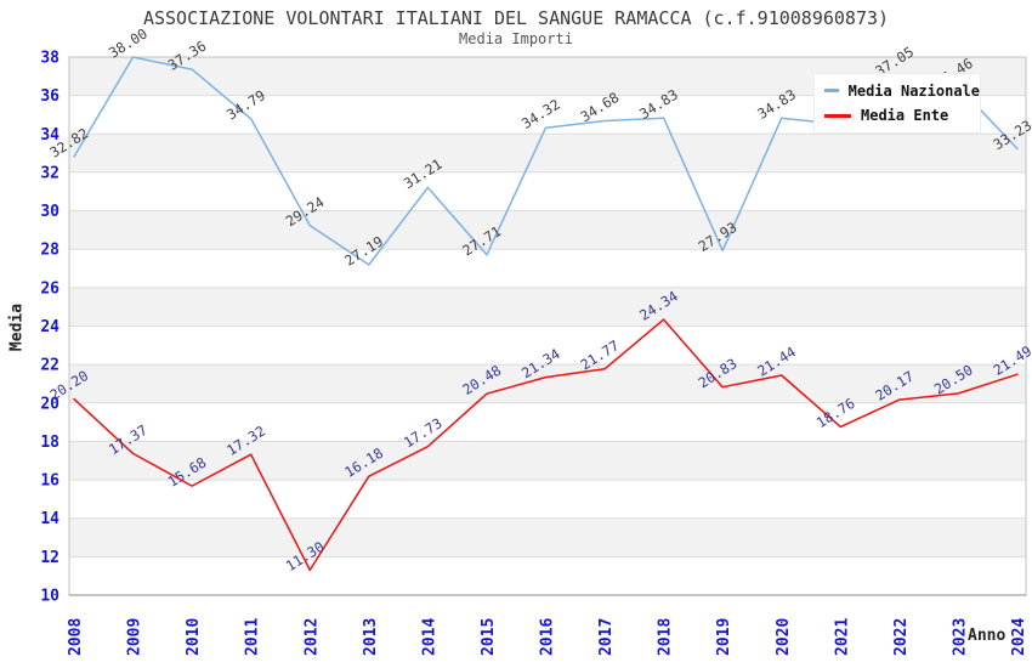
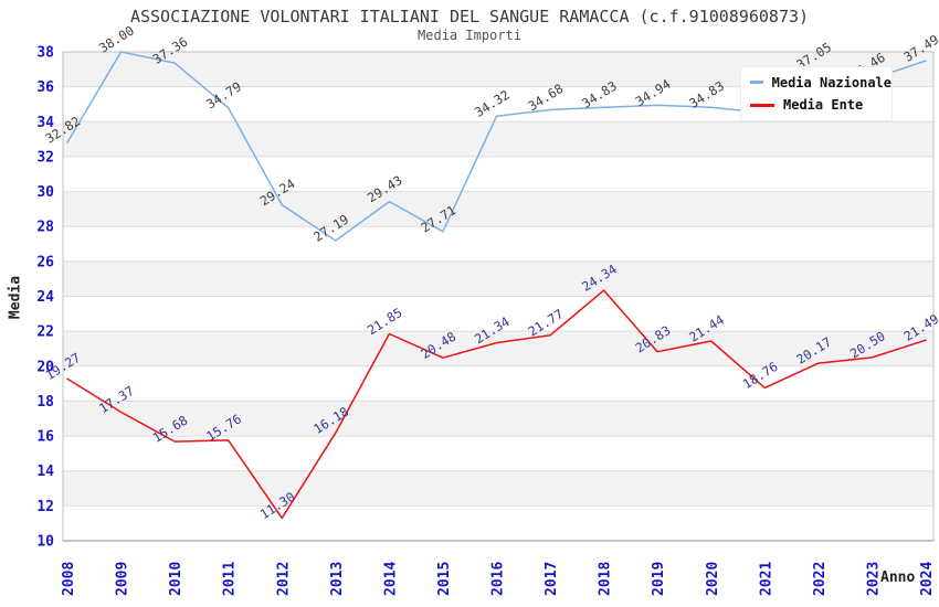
Media Ente/2008: 20.20 -> 19.27
Media Ente/2011: 17.32 -> 15.76
Media Nazionale/2014: 31.21 -> 29.43
Media Ente/2014: 17.73 -> 21.85
Media Nazionale/2019: 27.93 -> 34.94
Media Nazionale/2024: 33.23 -> 37.49
